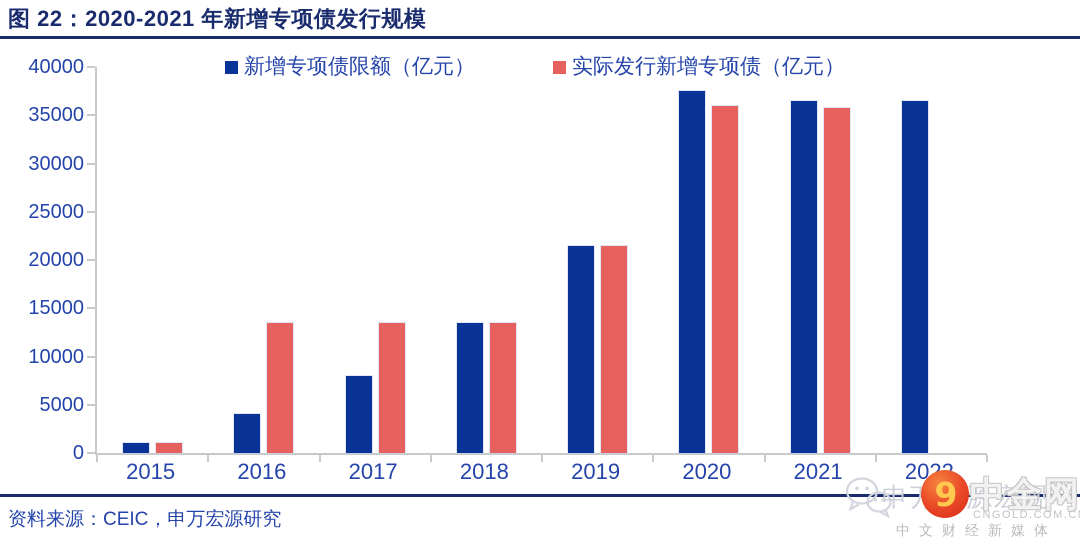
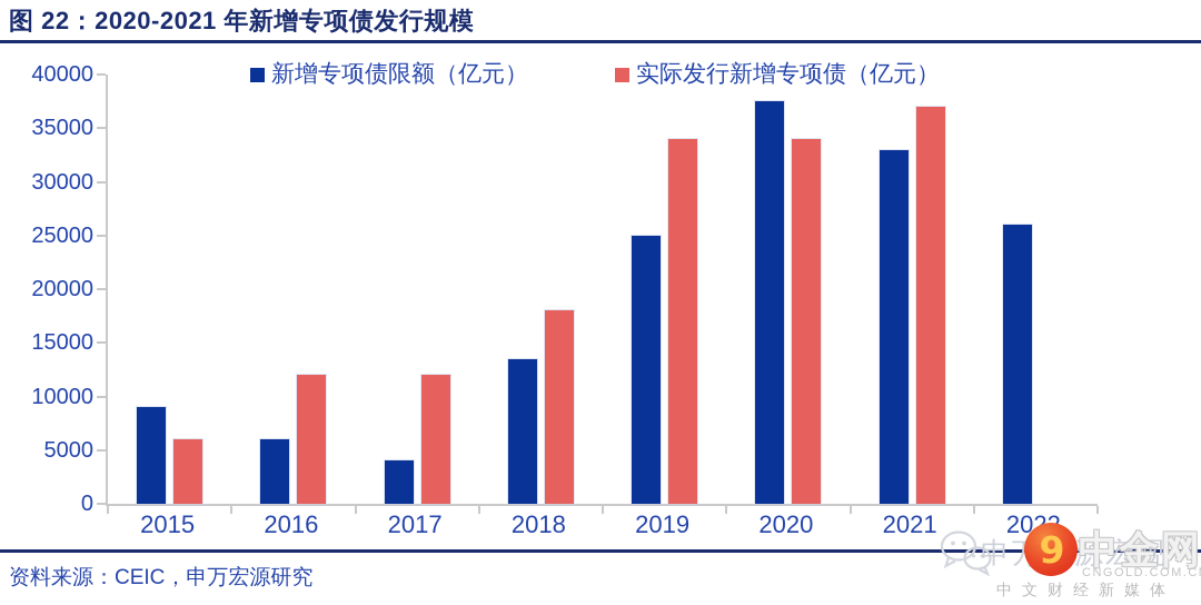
新增专项债限额（亿元）/2015: 1000 -> 9000
实际发行新增专项债（亿元）/2015: 1000 -> 6000
新增专项债限额（亿元）/2016: 4000 -> 6000
实际发行新增专项债（亿元）/2016: 14000 -> 12000
新增专项债限额（亿元）/2017: 8000 -> 4000
实际发行新增专项债（亿元）/2017: 14000 -> 12000
实际发行新增专项债（亿元）/2018: 14000 -> 18000
新增专项债限额（亿元）/2019: 22000 -> 25000
实际发行新增专项债（亿元）/2019: 22000 -> 34000
实际发行新增专项债（亿元）/2020: 36000 -> 34000
新增专项债限额（亿元）/2021: 36000 -> 33000
实际发行新增专项债（亿元）/2021: 36000 -> 37000
新增专项债限额（亿元）/2022: 36000 -> 26000
